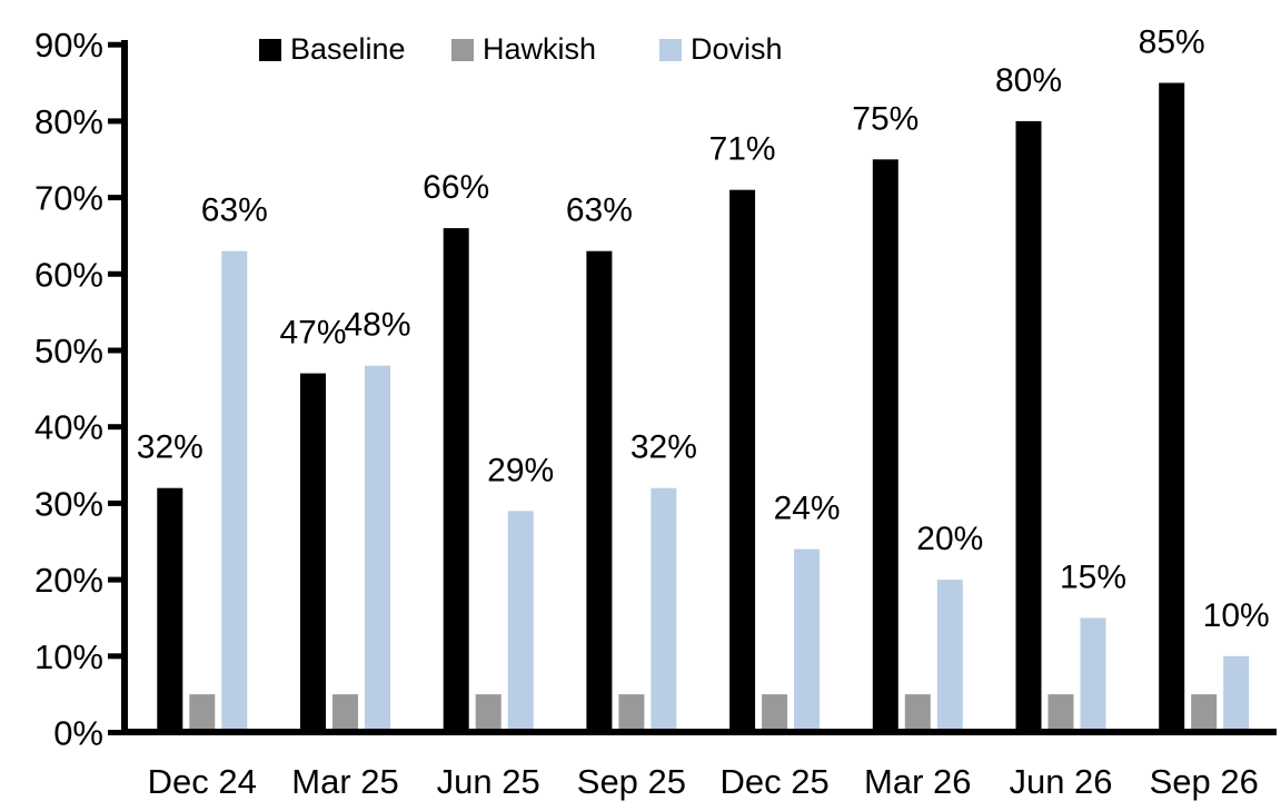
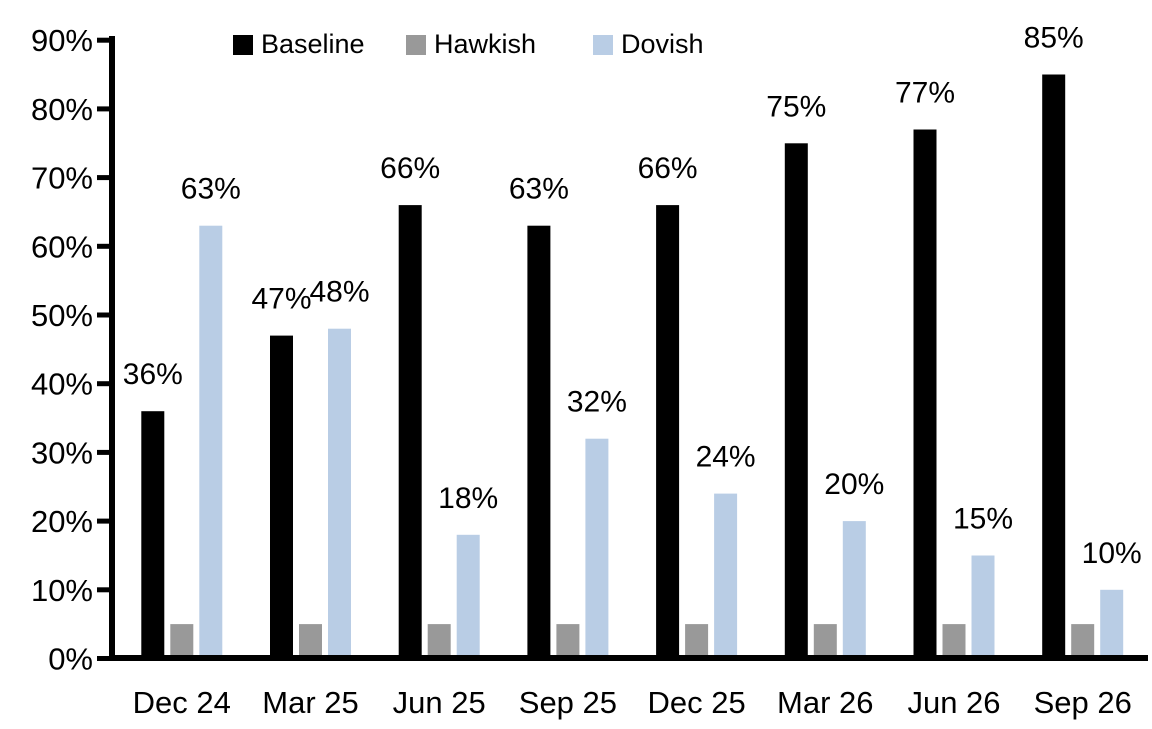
Baseline/Dec 24: 32% -> 36%
Dovish/Jun 25: 29% -> 18%
Baseline/Dec 25: 71% -> 66%
Baseline/Jun 26: 80% -> 77%
